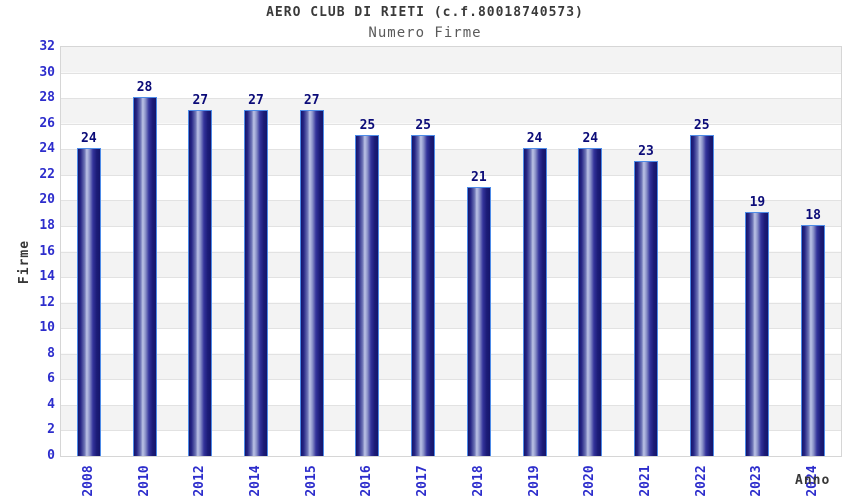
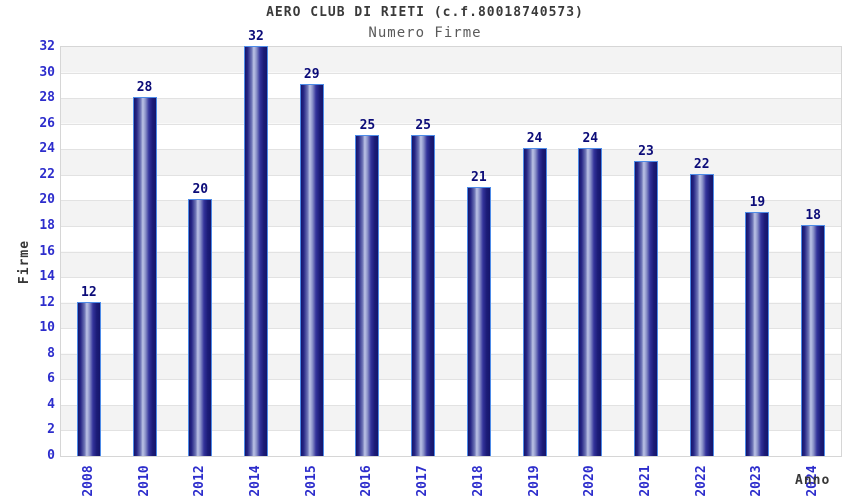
2008: 24 -> 12
2012: 27 -> 20
2014: 27 -> 32
2015: 27 -> 29
2022: 25 -> 22
